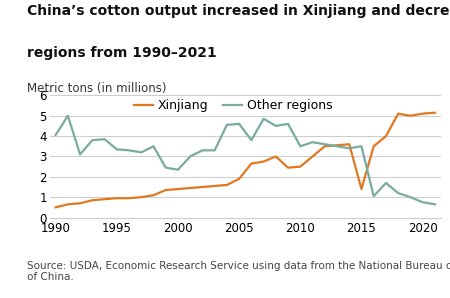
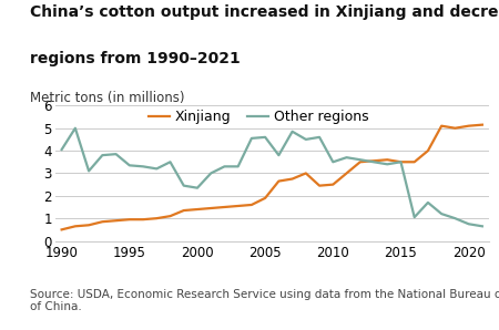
Xinjiang/2015: 1.40 -> 3.50
